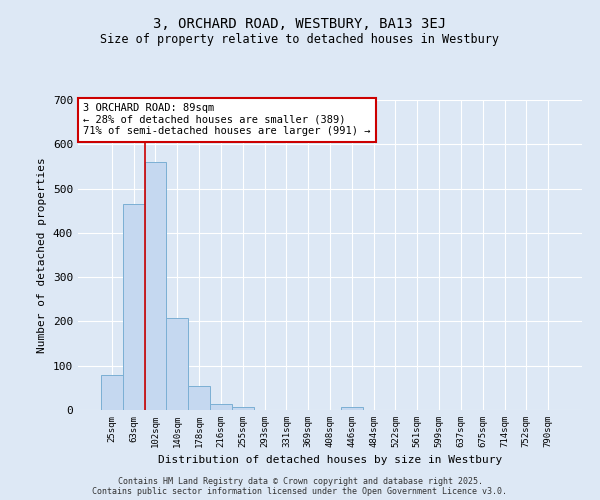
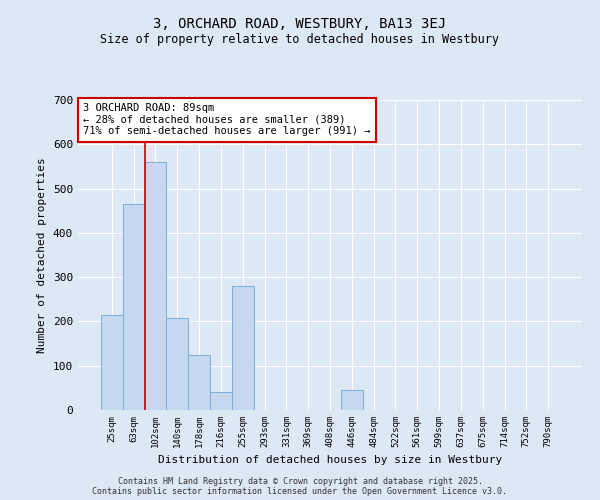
25sqm: 80 -> 215
178sqm: 55 -> 125
216sqm: 13 -> 40
255sqm: 7 -> 280
446sqm: 7 -> 45
